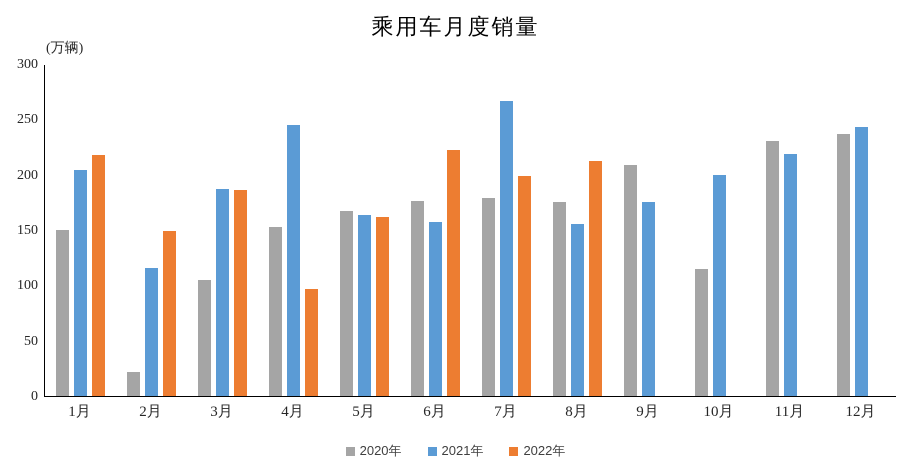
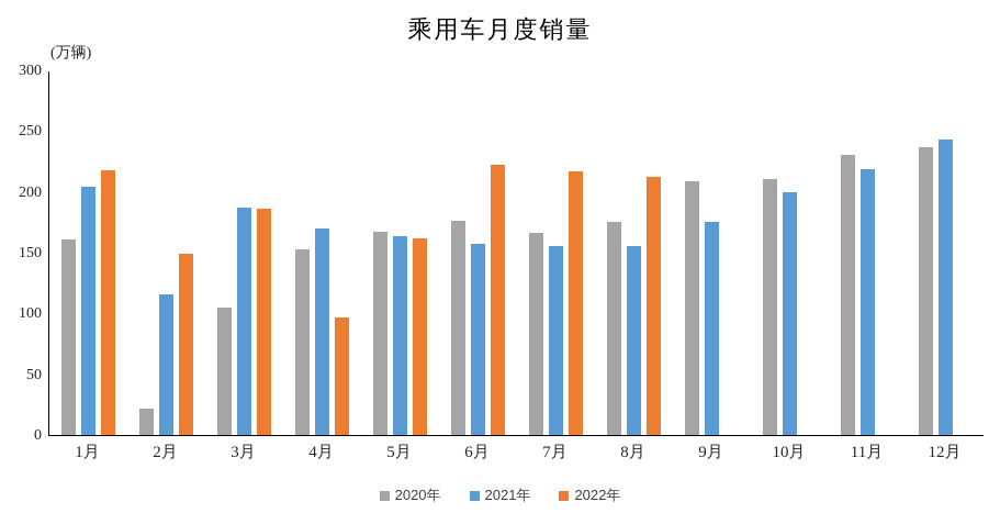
2020年/1月: 150 -> 161
2021年/4月: 245 -> 170
2020年/7月: 179 -> 166
2021年/7月: 267 -> 155
2022年/7月: 199 -> 217
2020年/10月: 115 -> 211
